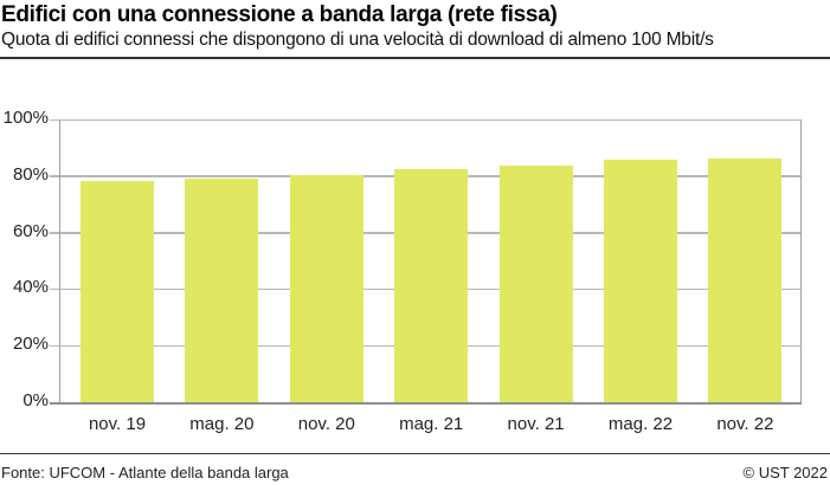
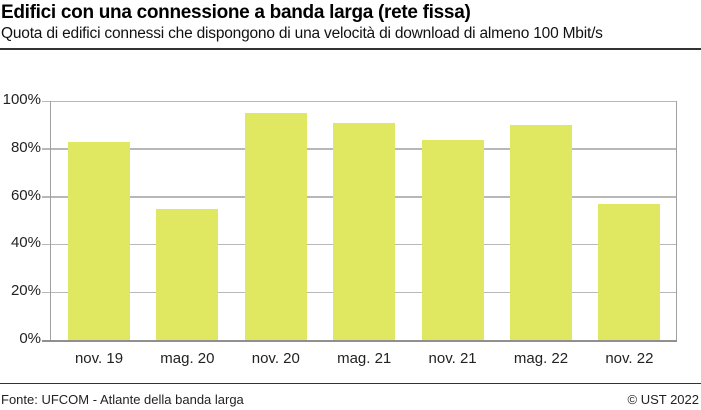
nov. 19: 78% -> 83%
mag. 20: 79% -> 55%
nov. 20: 80% -> 95%
mag. 21: 82% -> 91%
mag. 22: 86% -> 90%
nov. 22: 86% -> 57%
